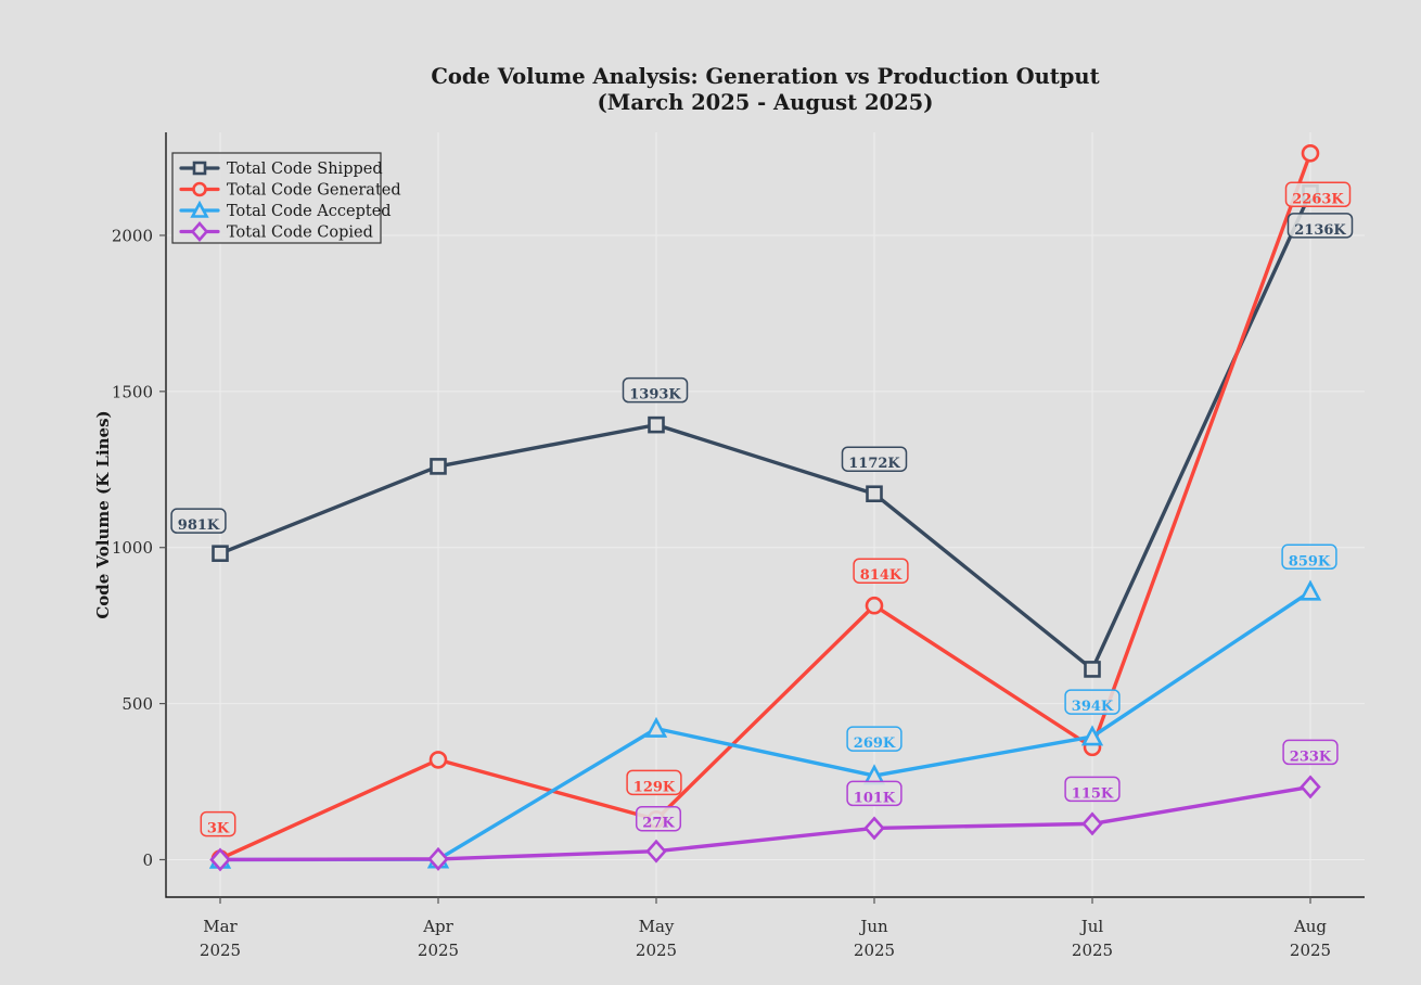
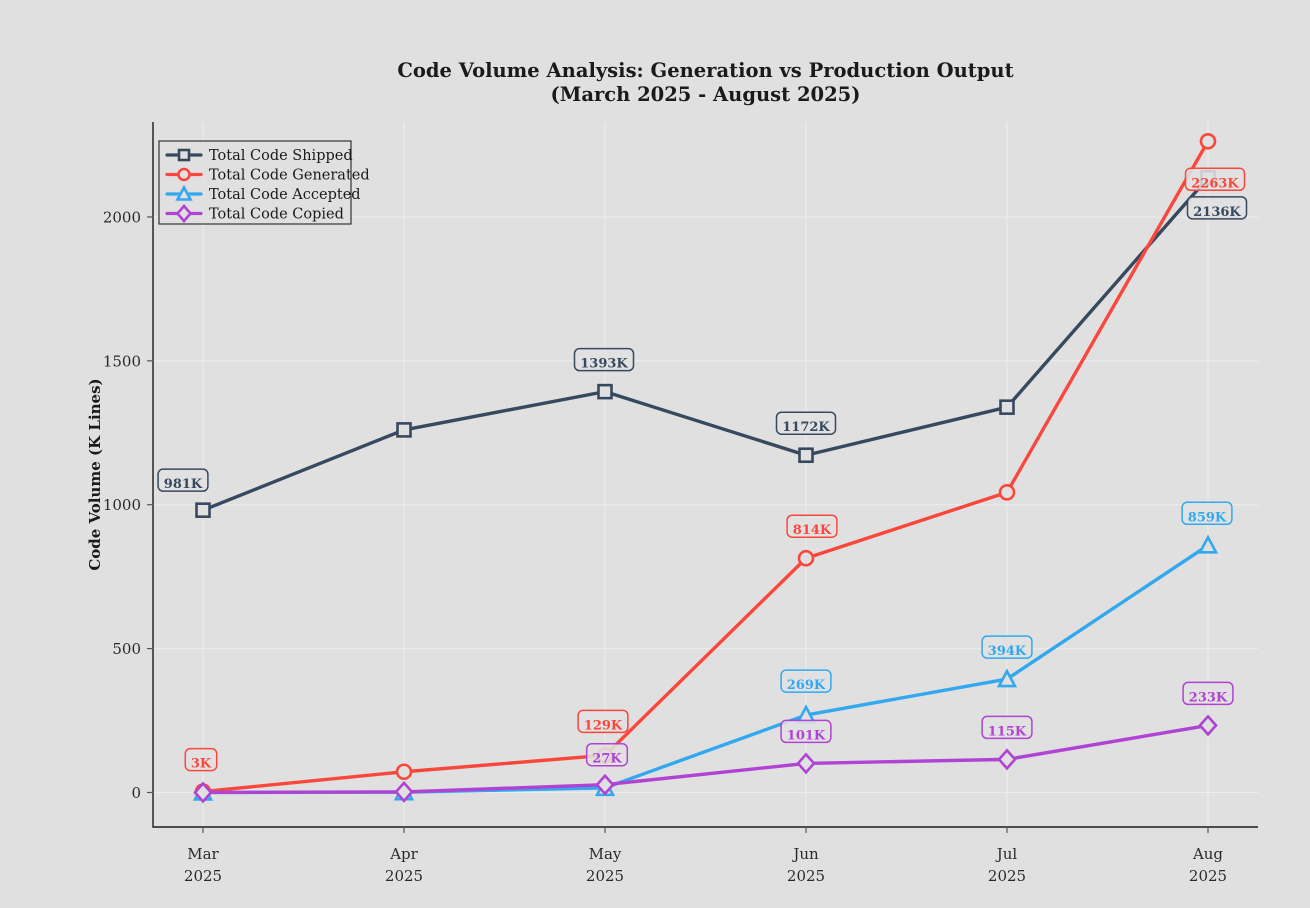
Total Code Generated/Apr 2025: 320 -> 70
Total Code Accepted/May 2025: 420 -> 20
Total Code Shipped/Jul 2025: 610 -> 1340
Total Code Generated/Jul 2025: 360 -> 1040
